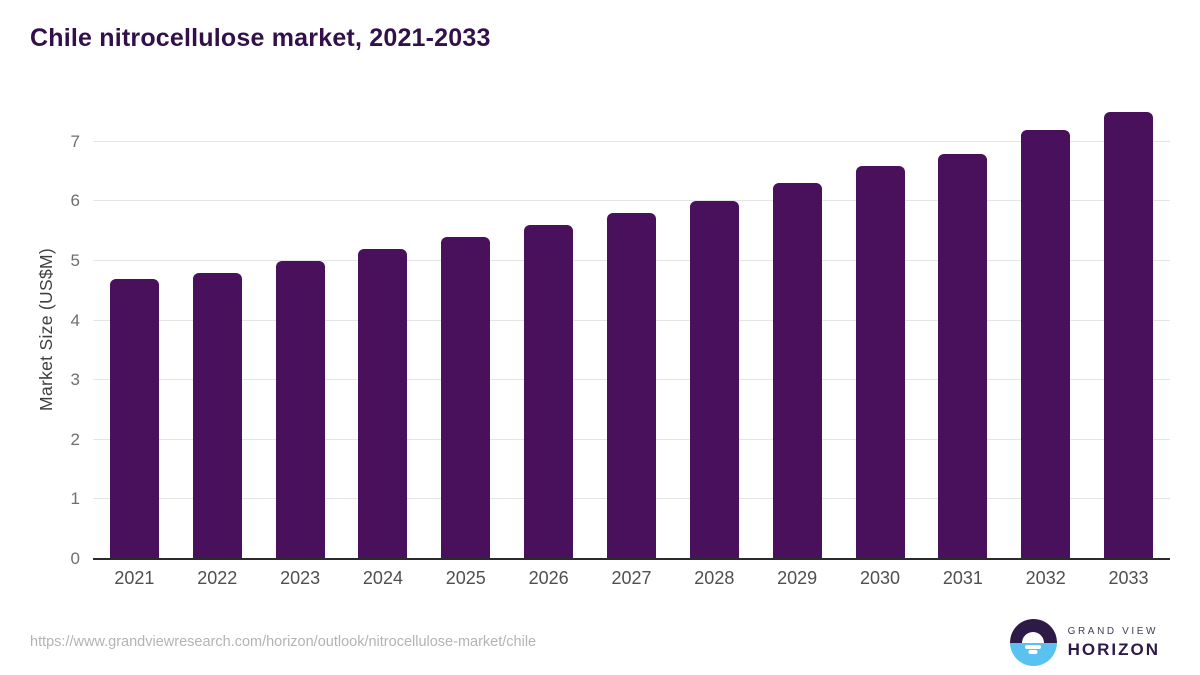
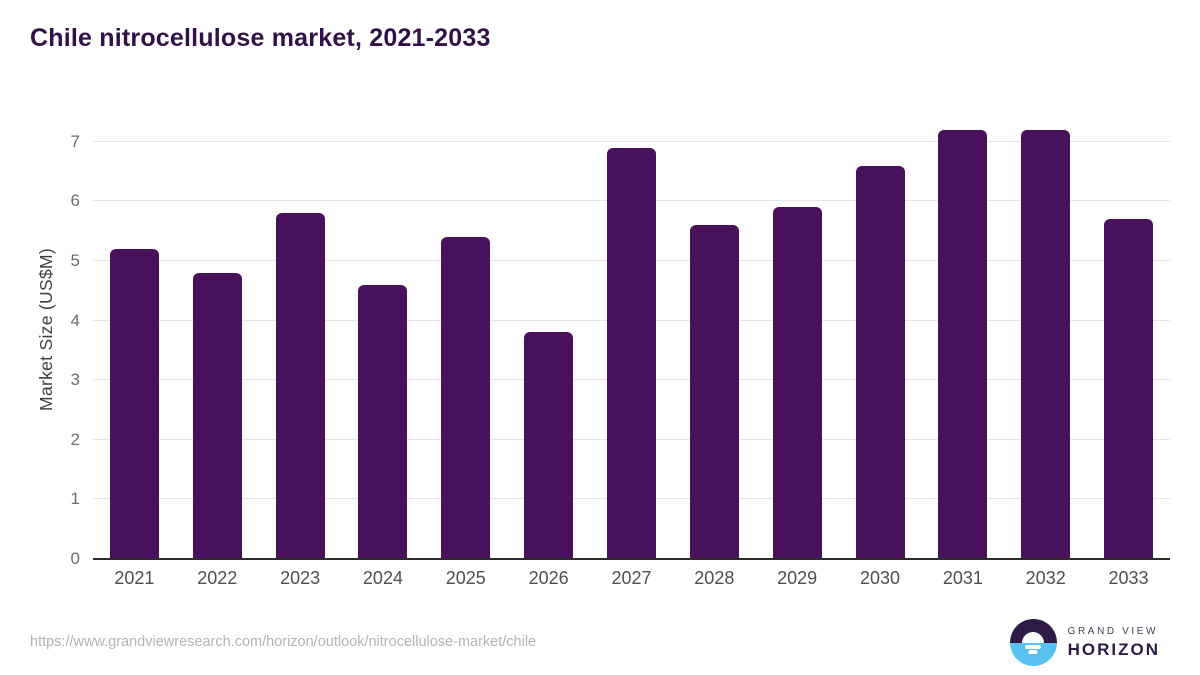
2021: 4.7 -> 5.2
2023: 5.0 -> 5.8
2024: 5.2 -> 4.6
2026: 5.6 -> 3.8
2027: 5.8 -> 6.9
2028: 6.0 -> 5.6
2029: 6.3 -> 5.9
2031: 6.8 -> 7.2
2033: 7.5 -> 5.7
